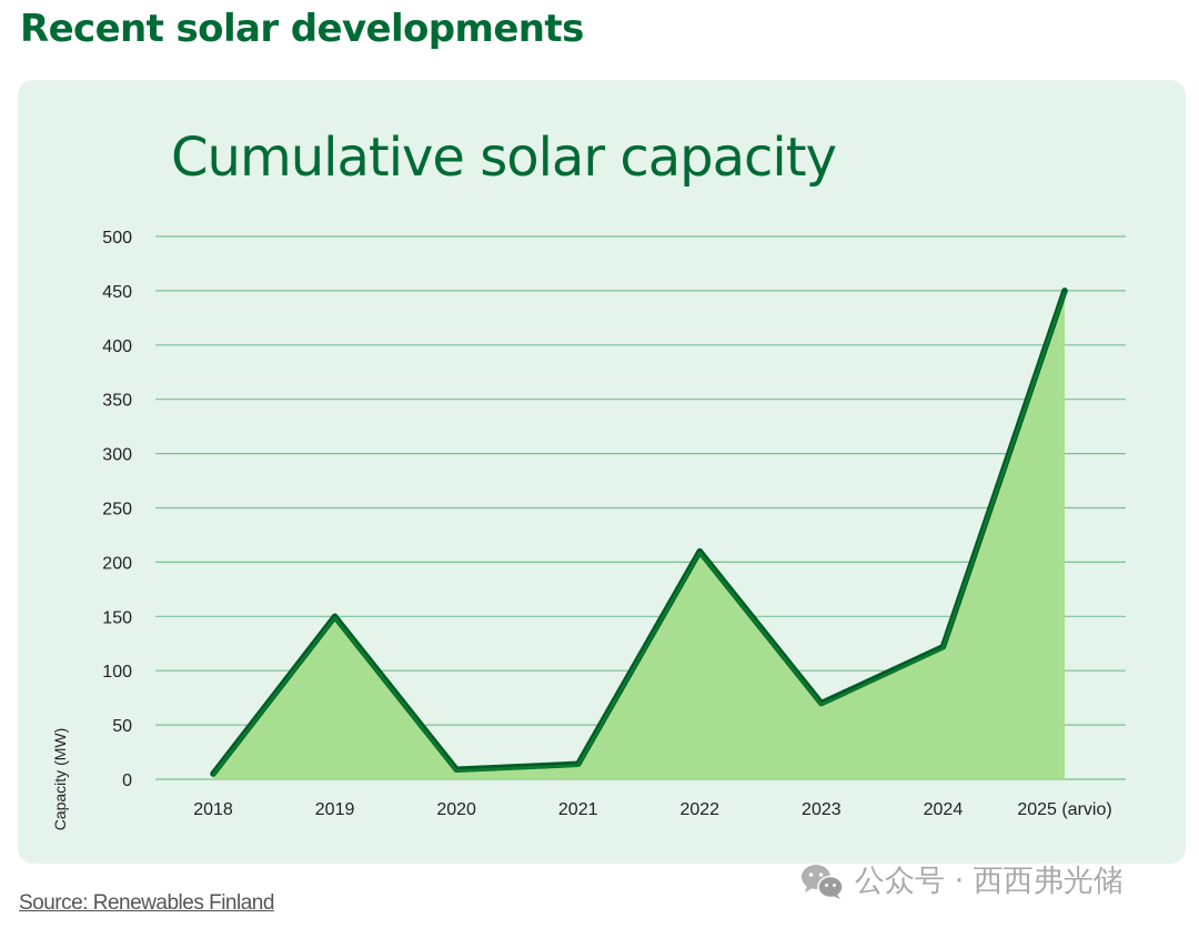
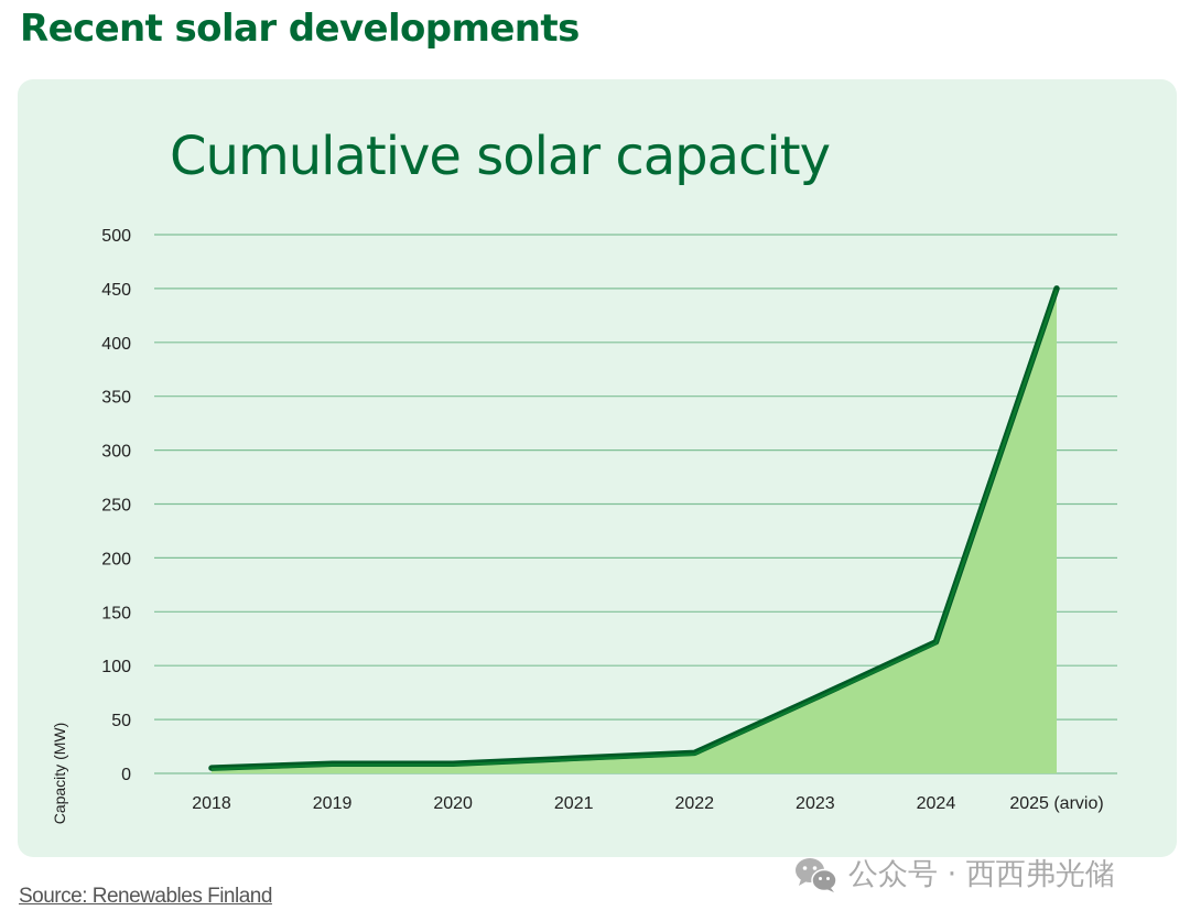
2019: 150 -> 10
2022: 210 -> 20
